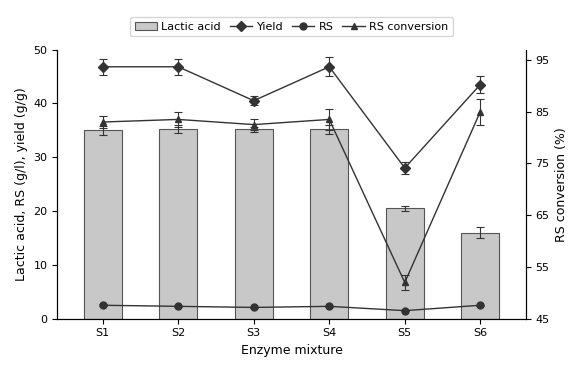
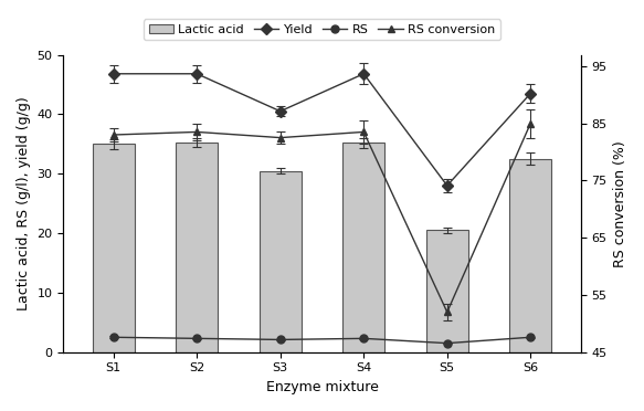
Lactic acid/S3: 35.2 -> 30.5
Lactic acid/S6: 16.0 -> 32.5
